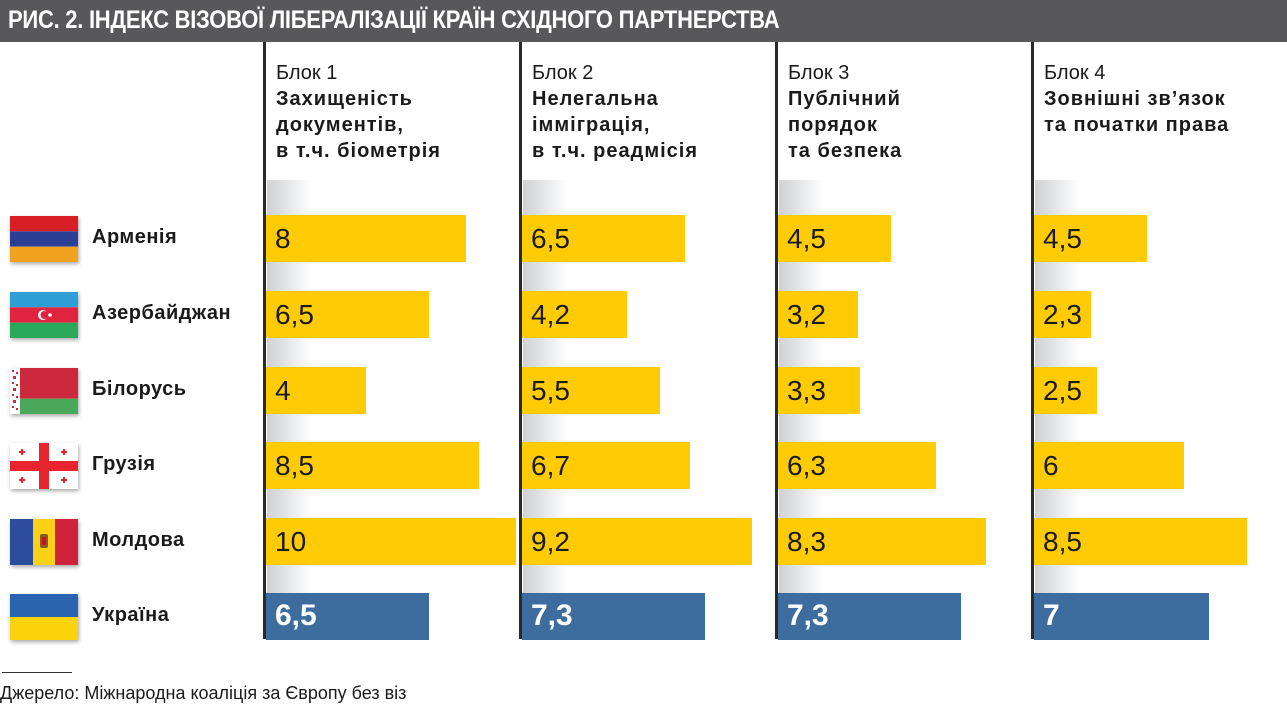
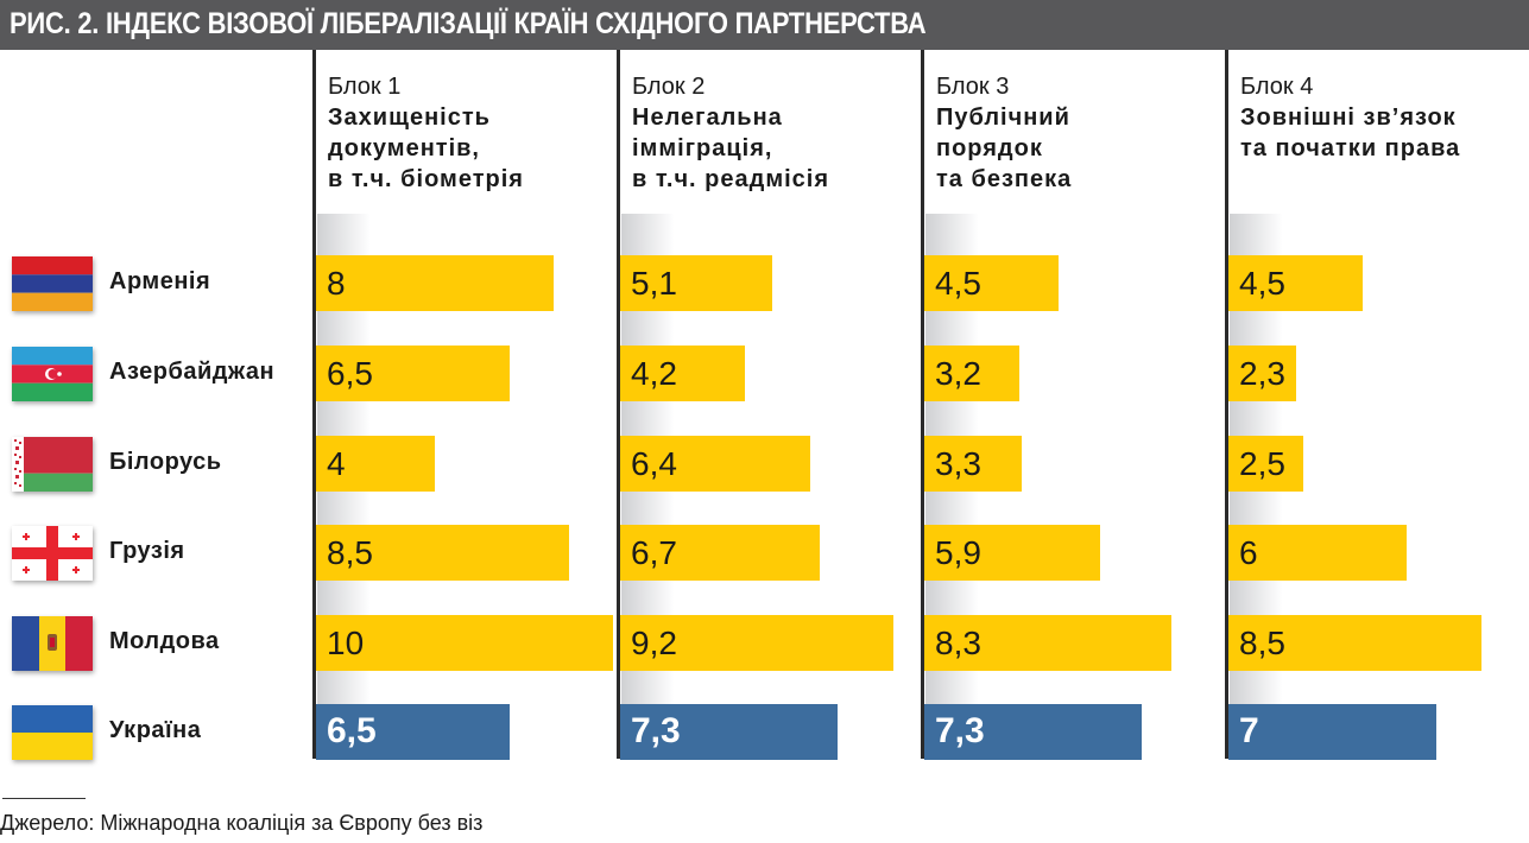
Нелегальна імміграція, в т.ч. реадмісія/Арменія: 6,5 -> 5,1
Нелегальна імміграція, в т.ч. реадмісія/Білорусь: 5,5 -> 6,4
Публічний порядок та безпека/Грузія: 6,3 -> 5,9
